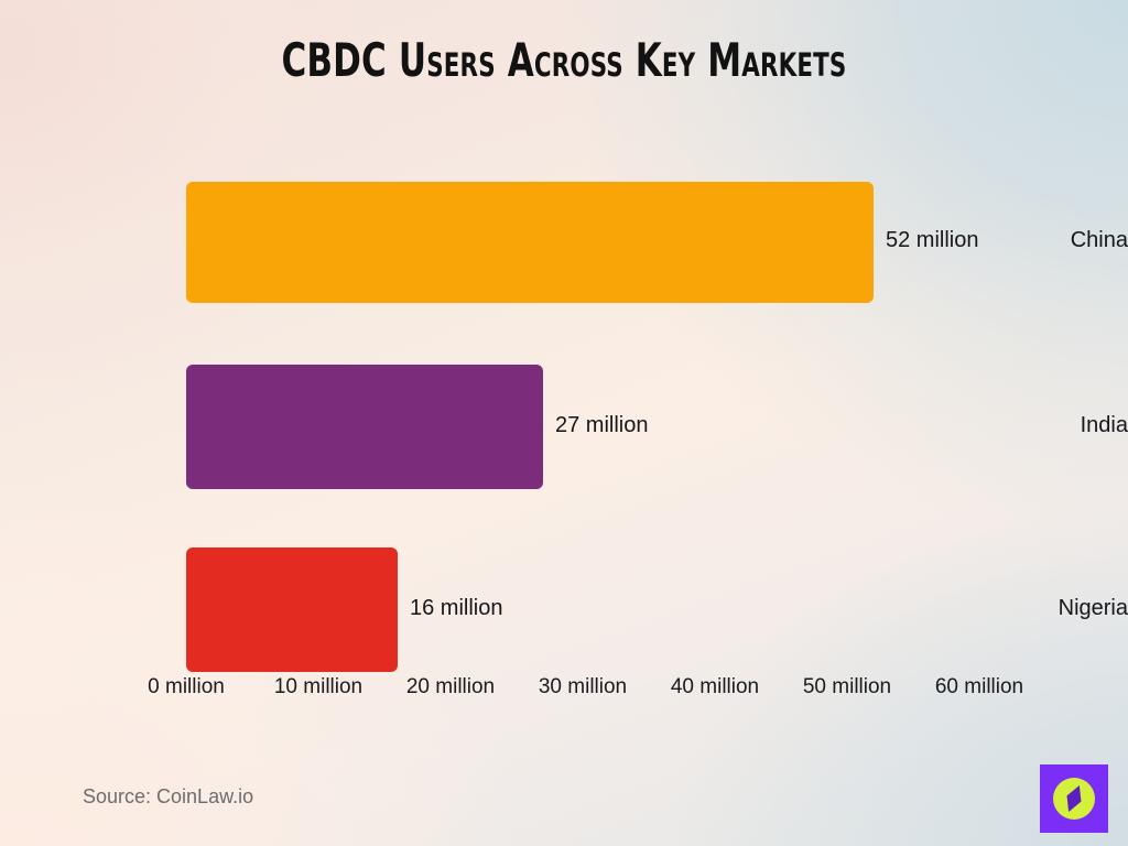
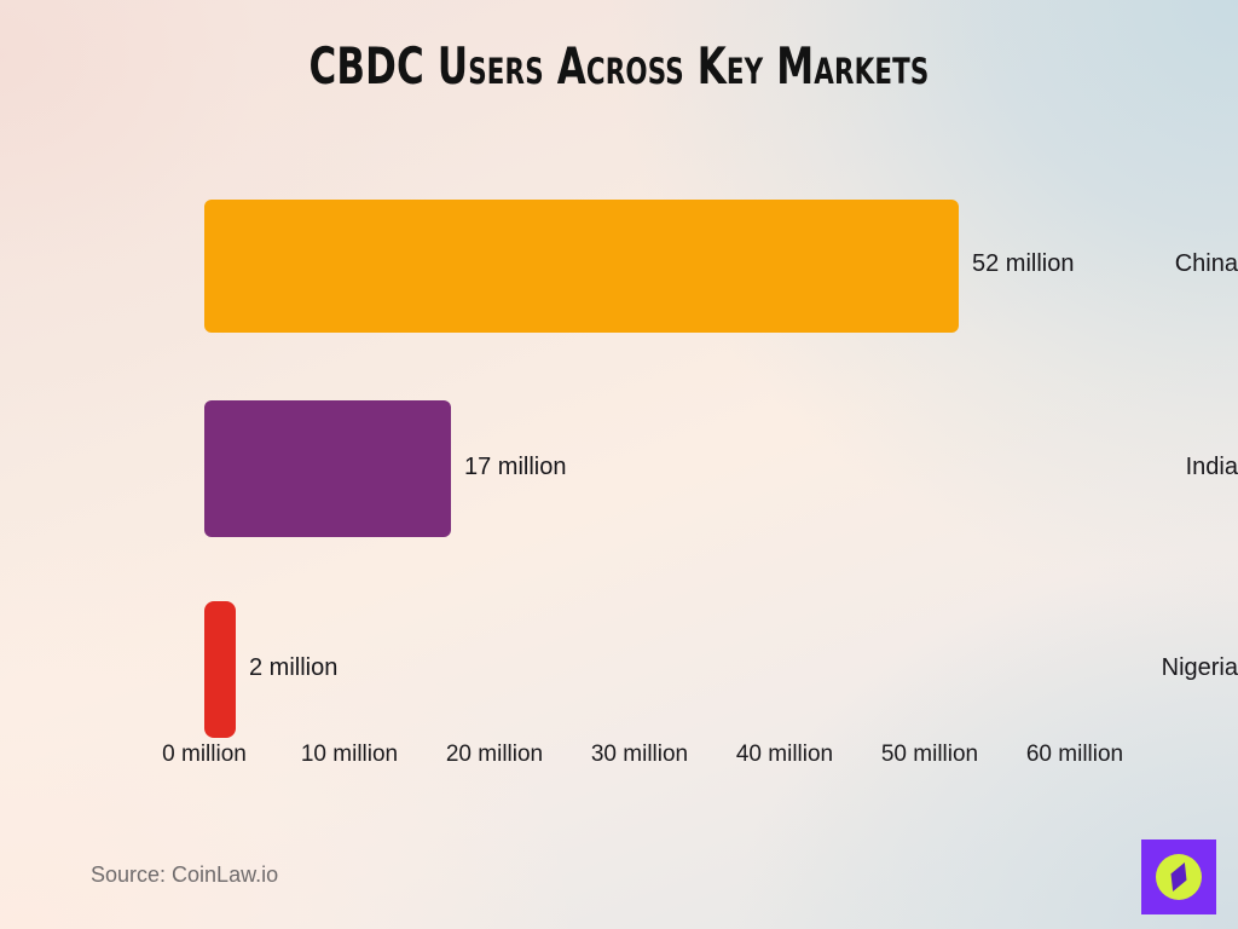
India: 27 -> 17
Nigeria: 16 -> 2
